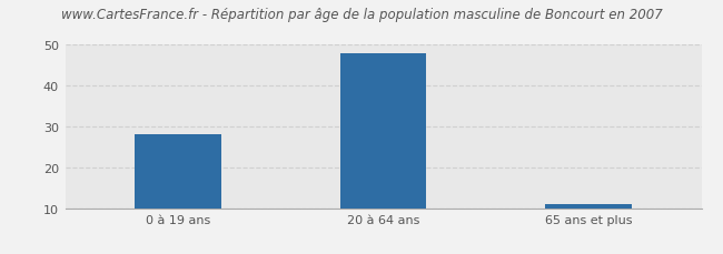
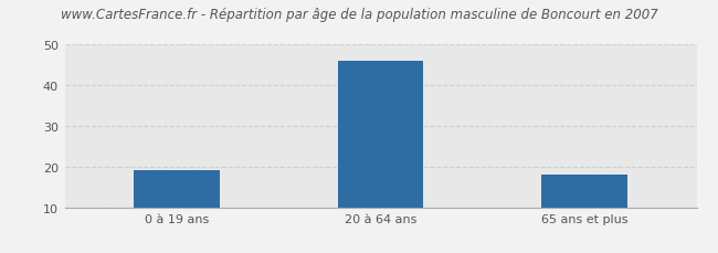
0 à 19 ans: 28 -> 19
20 à 64 ans: 48 -> 46
65 ans et plus: 11 -> 18
